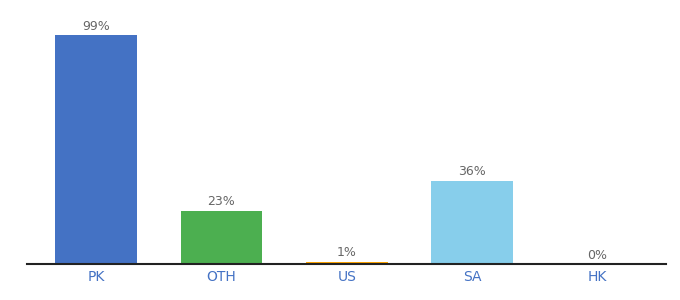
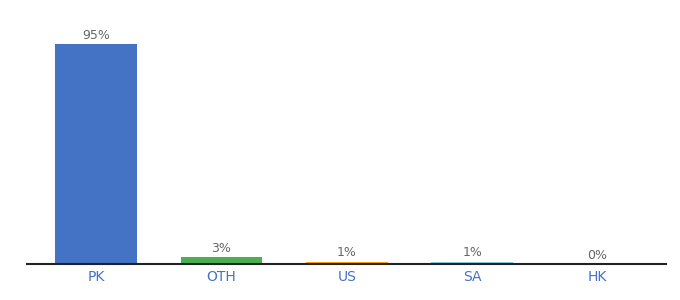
PK: 99% -> 95%
OTH: 23% -> 3%
SA: 36% -> 1%
